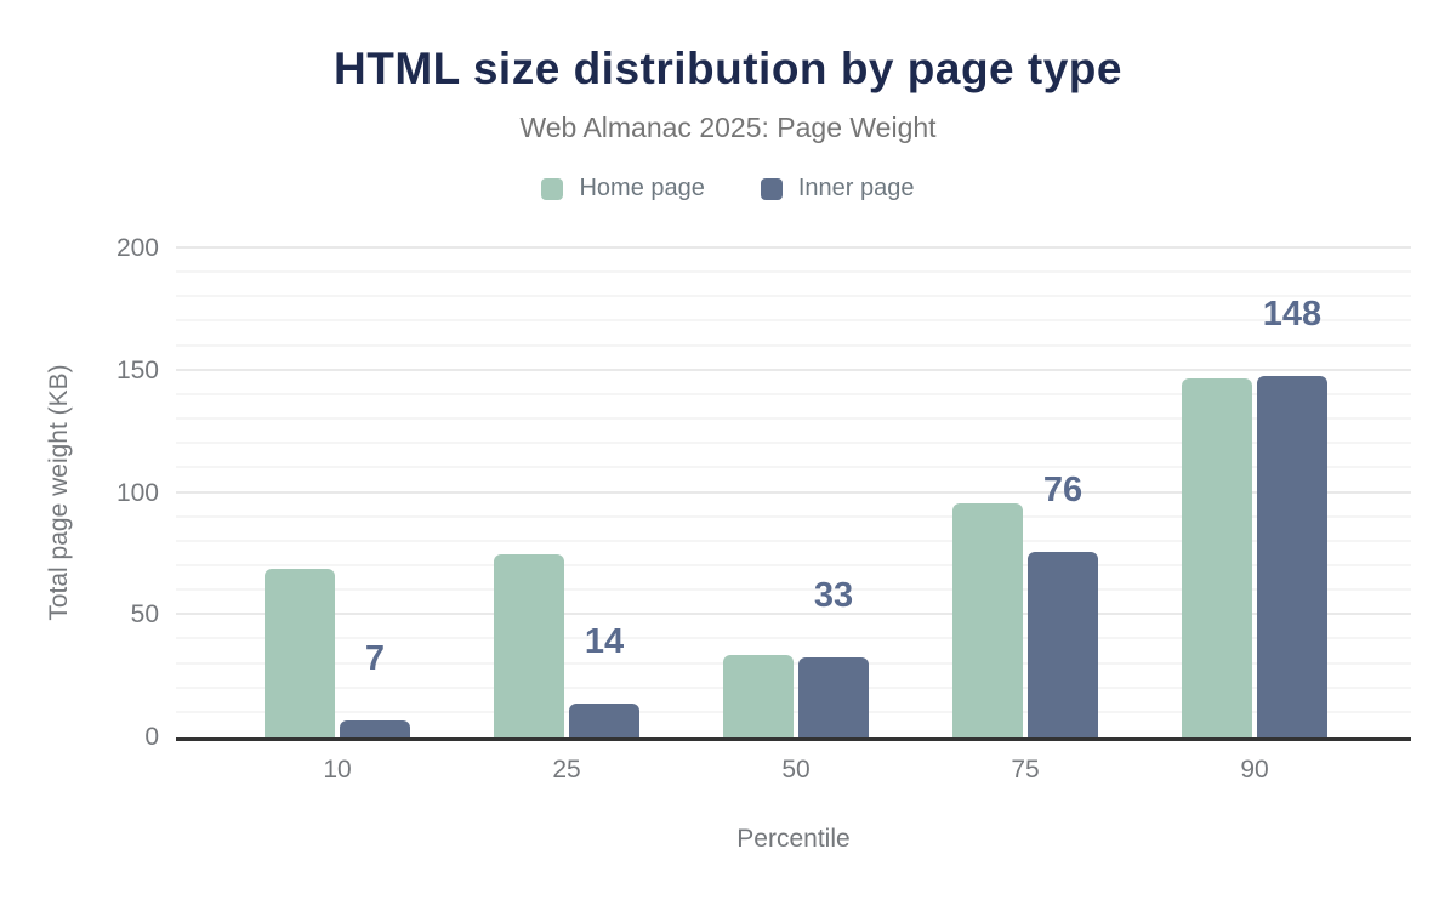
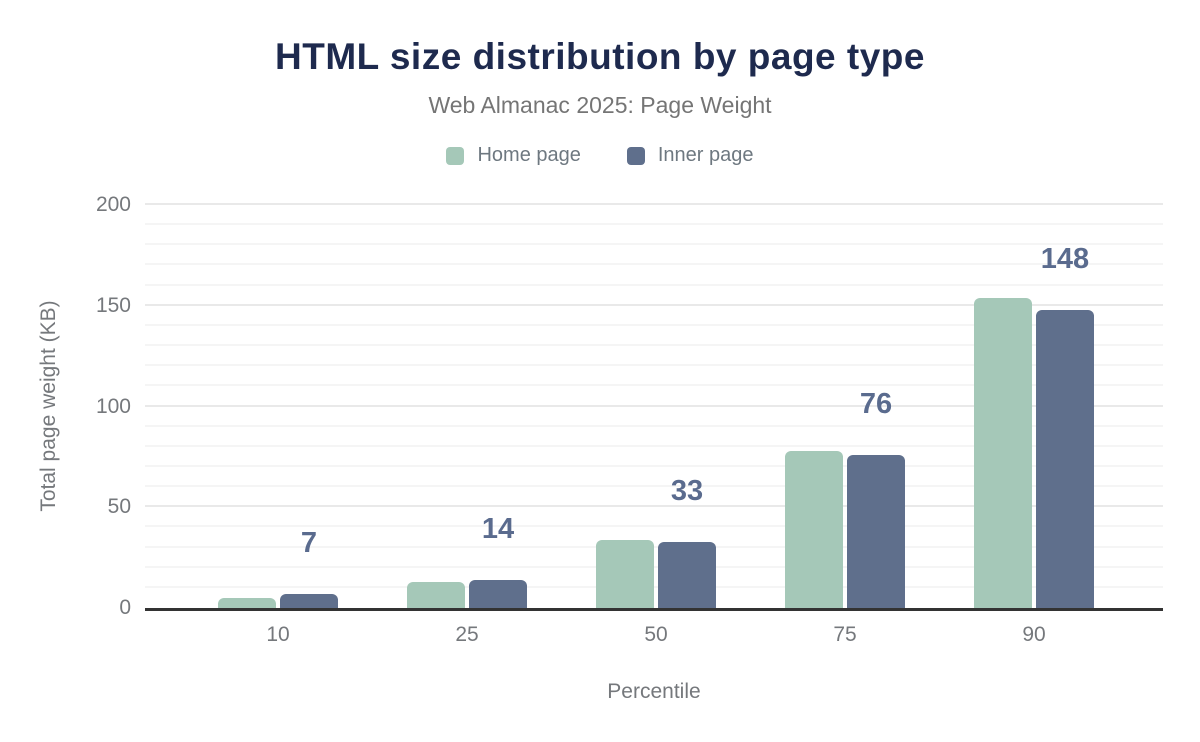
Home page/10: 69 -> 5
Home page/25: 75 -> 13
Home page/75: 96 -> 78
Home page/90: 147 -> 154
